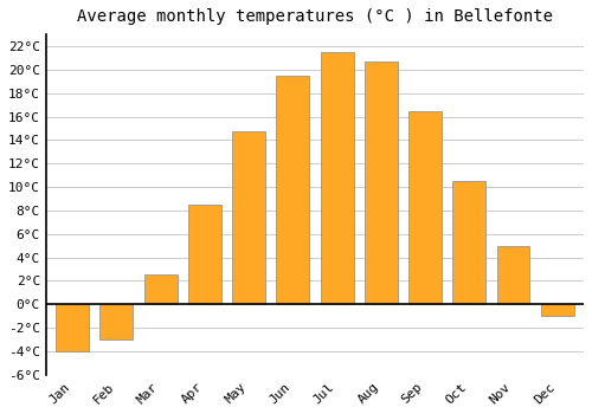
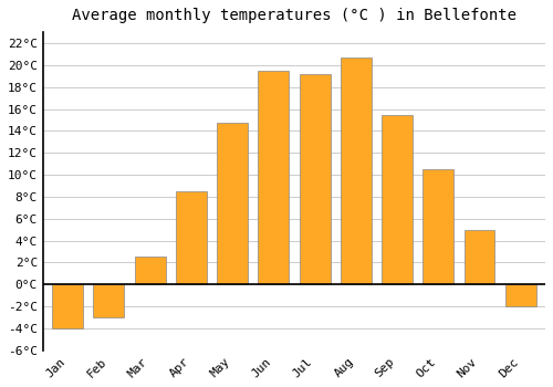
Jul: 21.5°C -> 19.2°C
Sep: 16.5°C -> 15.4°C
Dec: -1.0°C -> -2.0°C
